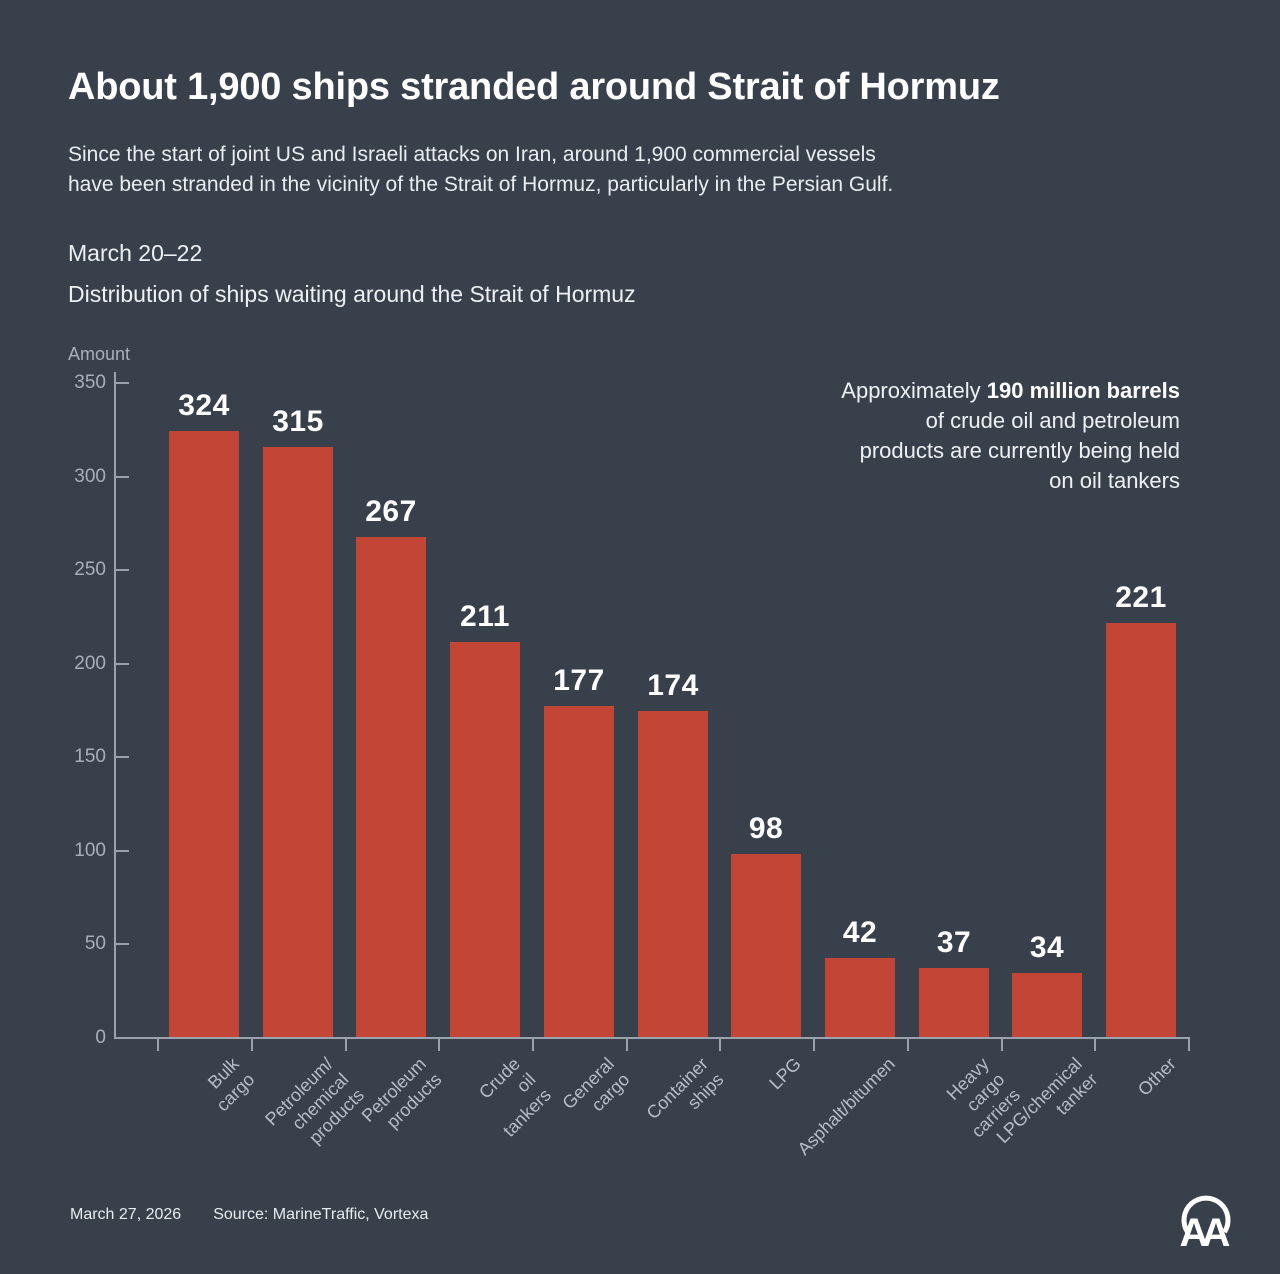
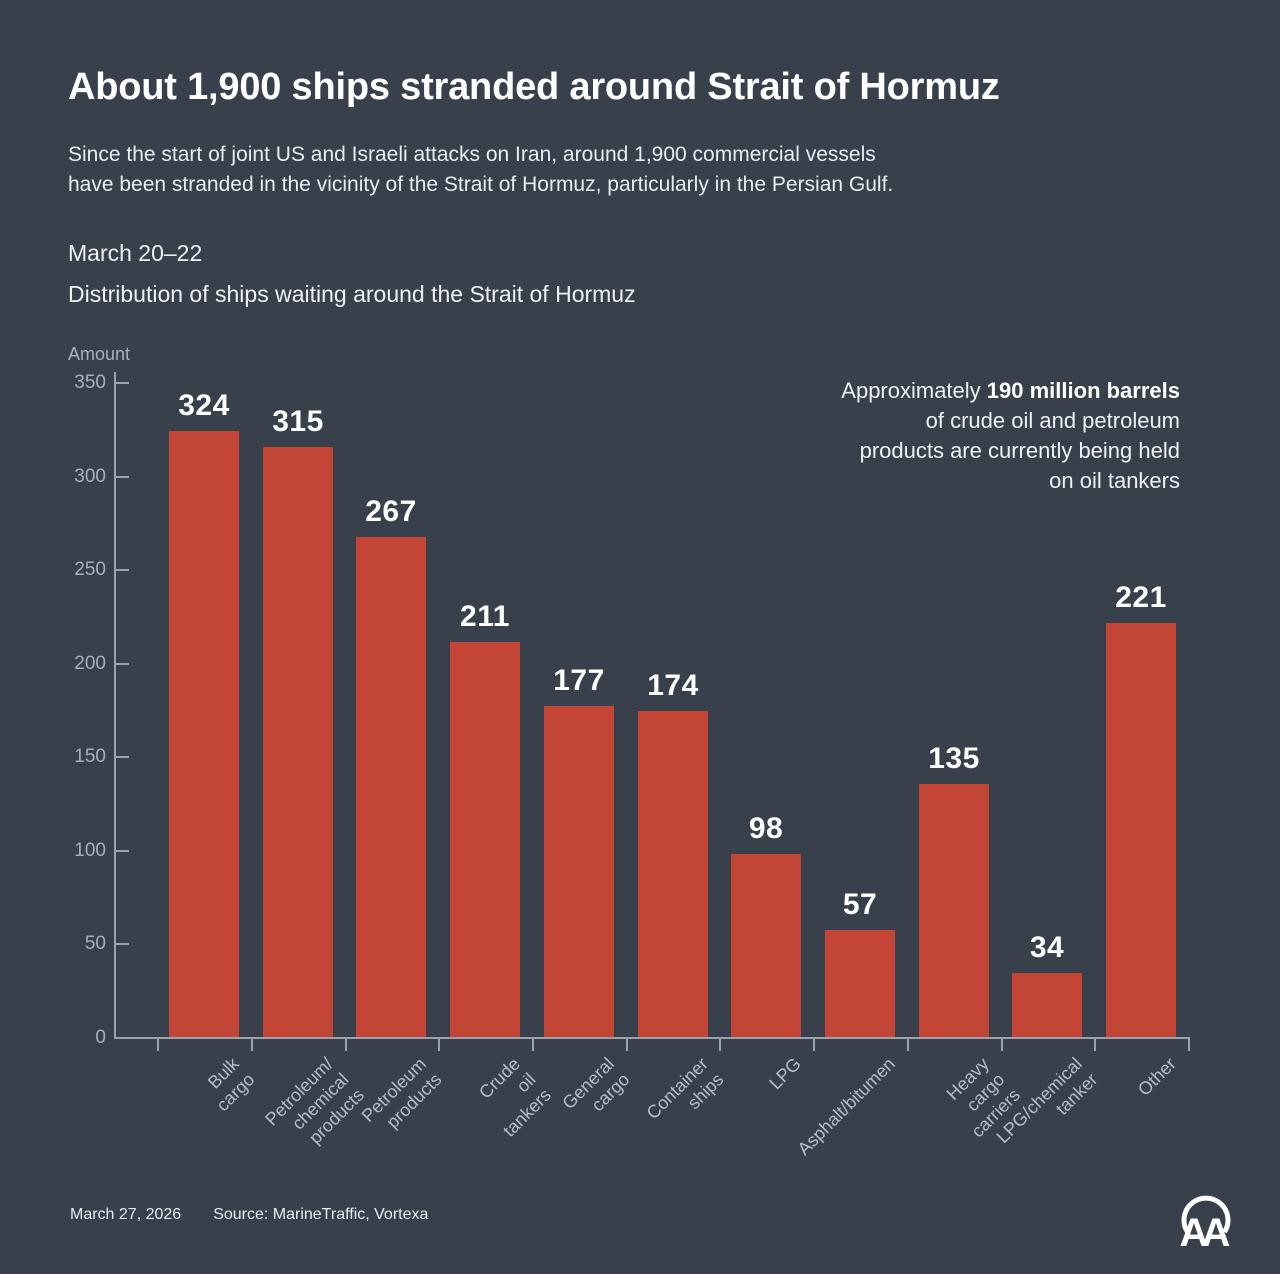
Asphalt/bitumen: 42 -> 57
Heavy cargo carriers: 37 -> 135
